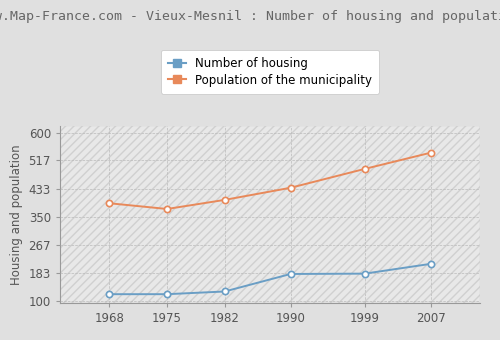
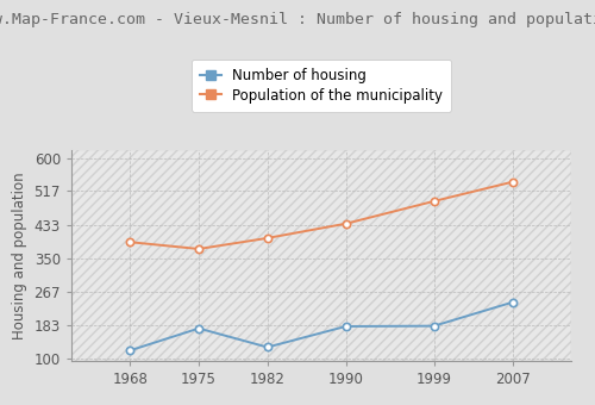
Number of housing/1975: 120 -> 175
Number of housing/2007: 210 -> 240
